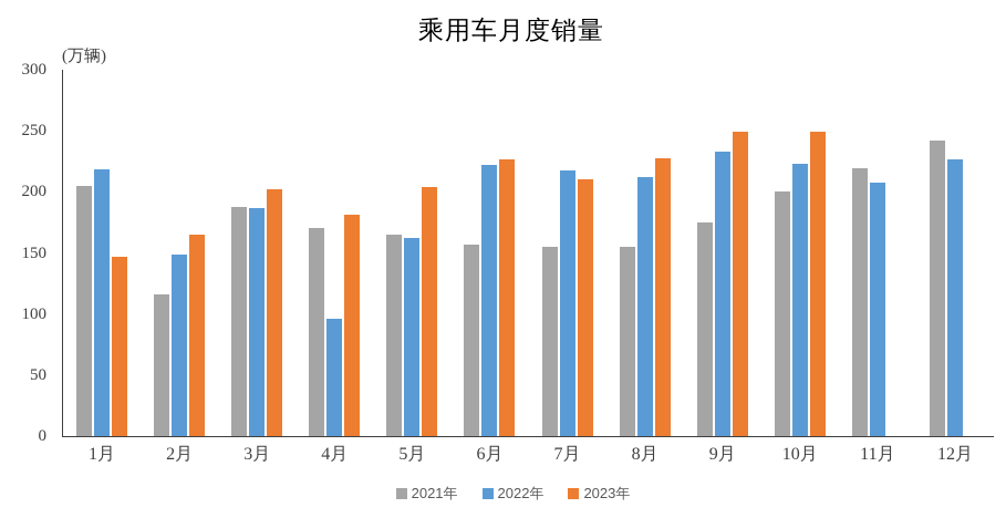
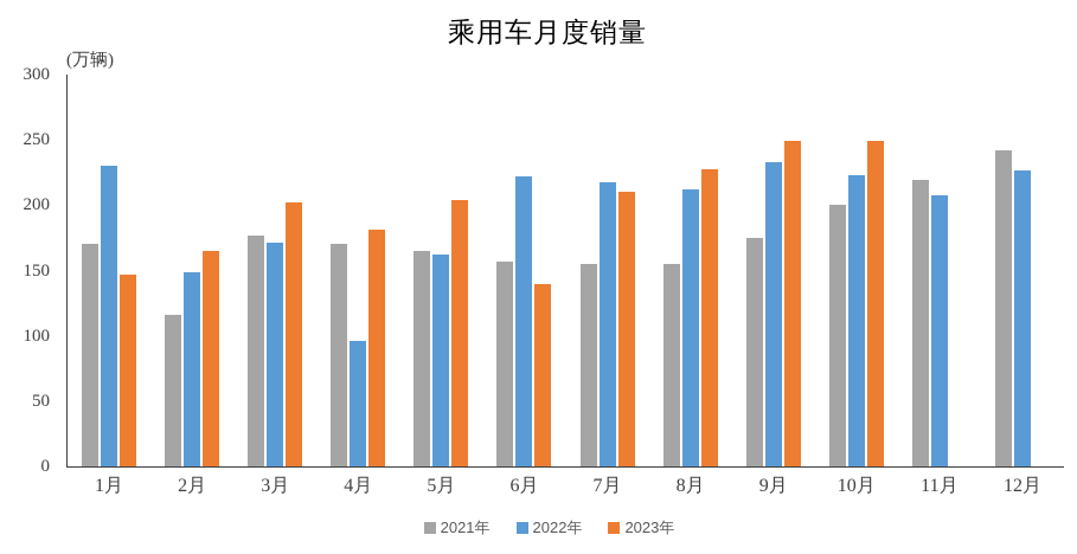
2021年/1月: 204 -> 170
2022年/1月: 219 -> 230
2021年/3月: 188 -> 177
2022年/3月: 186 -> 171
2023年/6月: 227 -> 140
